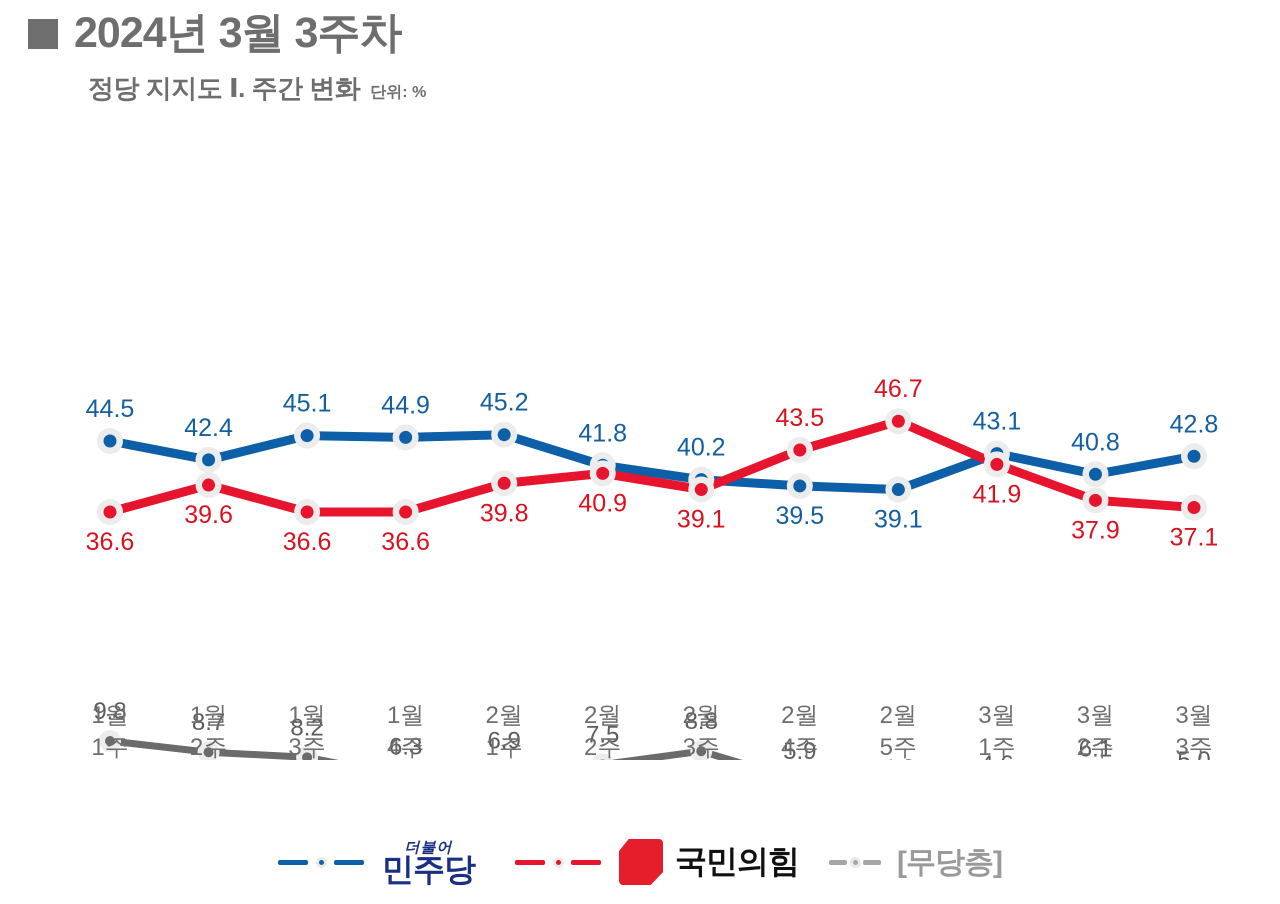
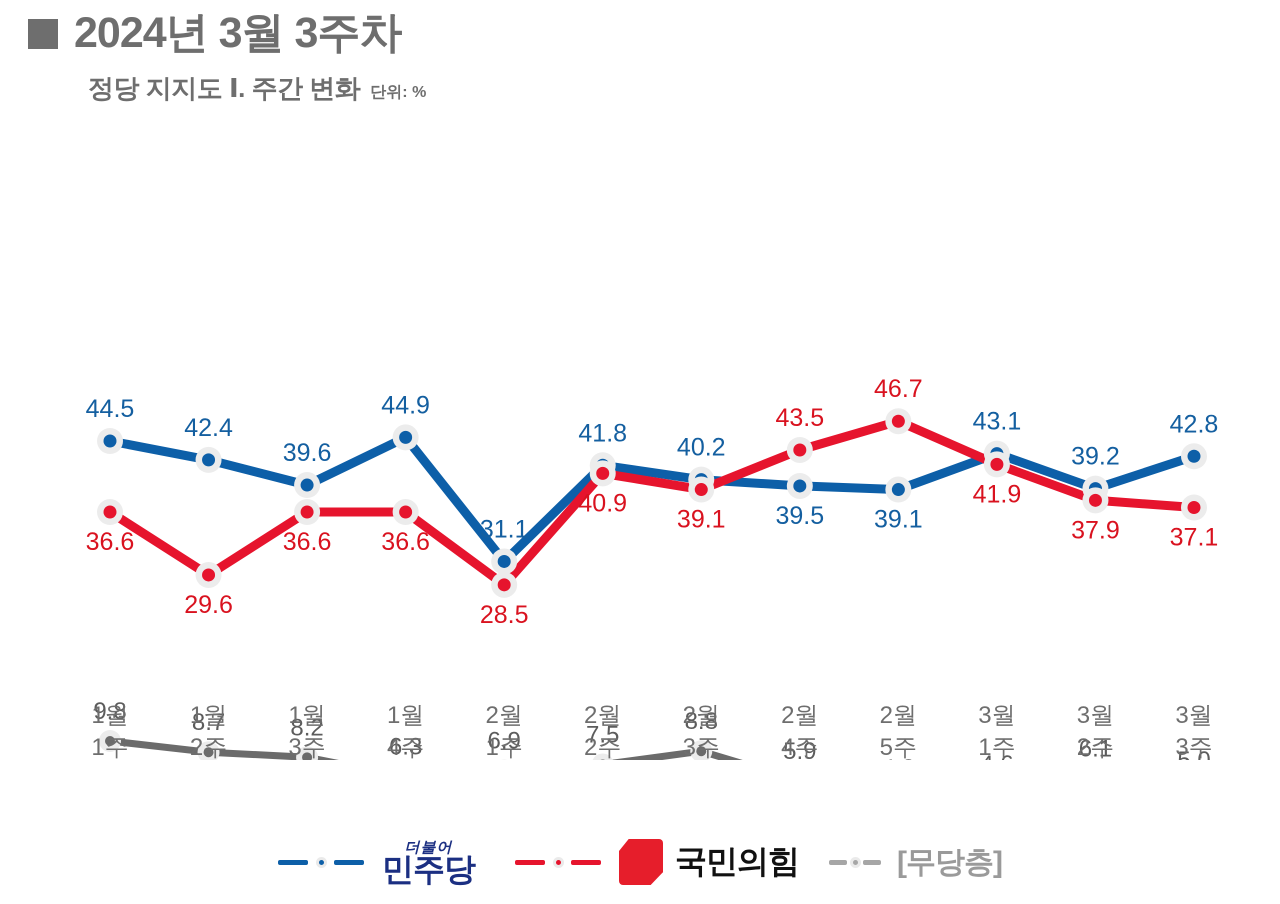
국민의힘/1월 2주: 39.6 -> 29.6
더불어민주당/1월 3주: 45.1 -> 39.6
더불어민주당/2월 1주: 45.2 -> 31.1
국민의힘/2월 1주: 39.8 -> 28.5
더불어민주당/3월 2주: 40.8 -> 39.2
